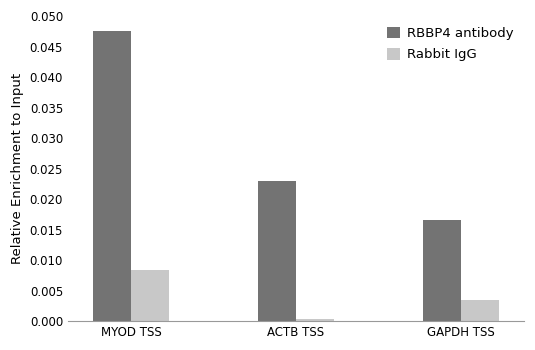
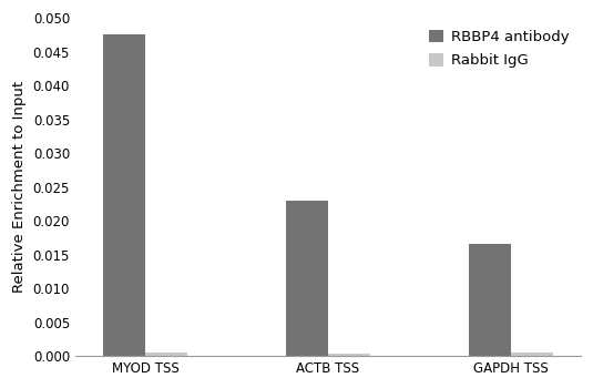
Rabbit IgG/MYOD TSS: 0.0084 -> 0.0006
Rabbit IgG/GAPDH TSS: 0.0034 -> 0.0006
